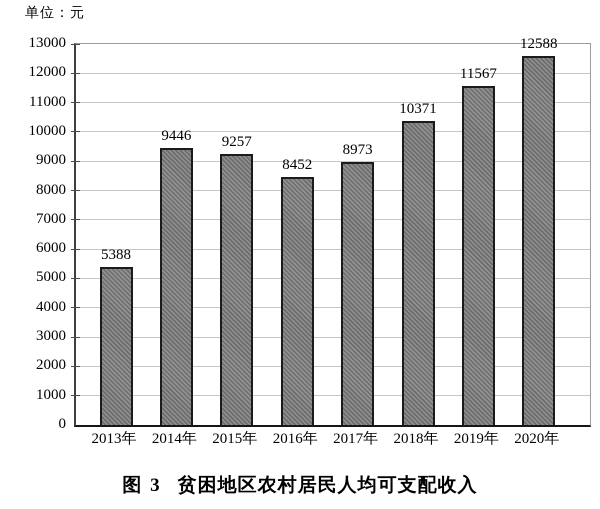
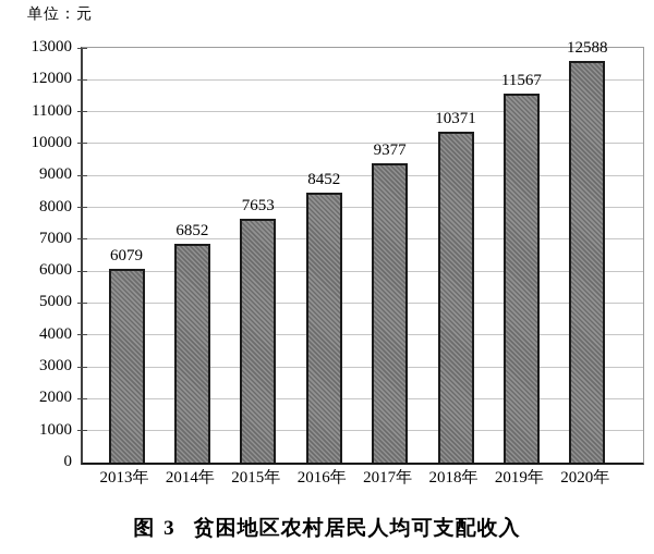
2013年: 5388 -> 6079
2014年: 9446 -> 6852
2015年: 9257 -> 7653
2017年: 8973 -> 9377
